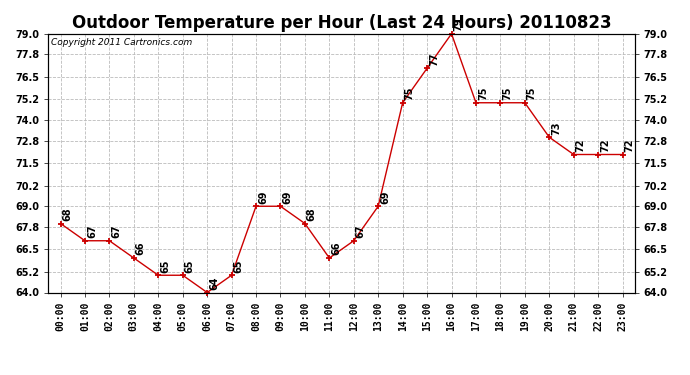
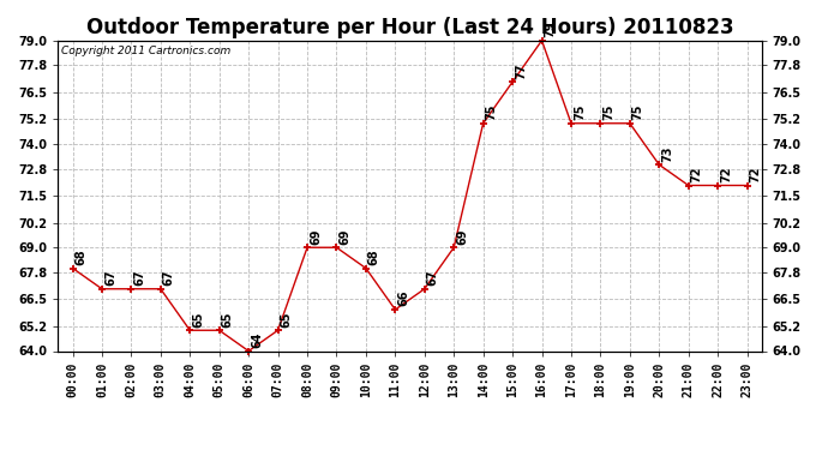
03:00: 66 -> 67
